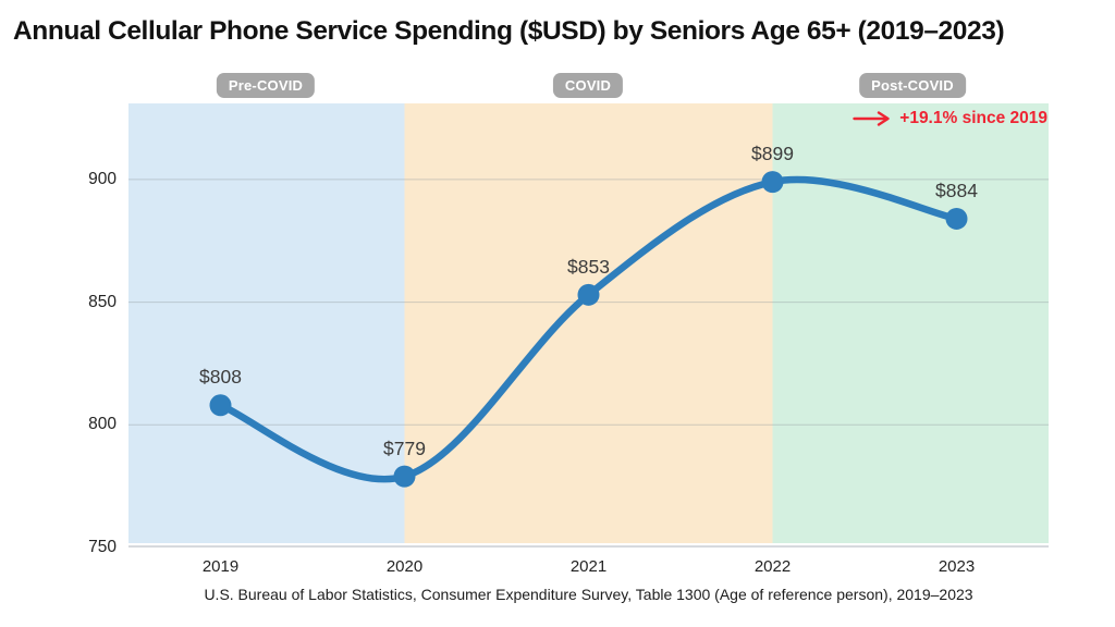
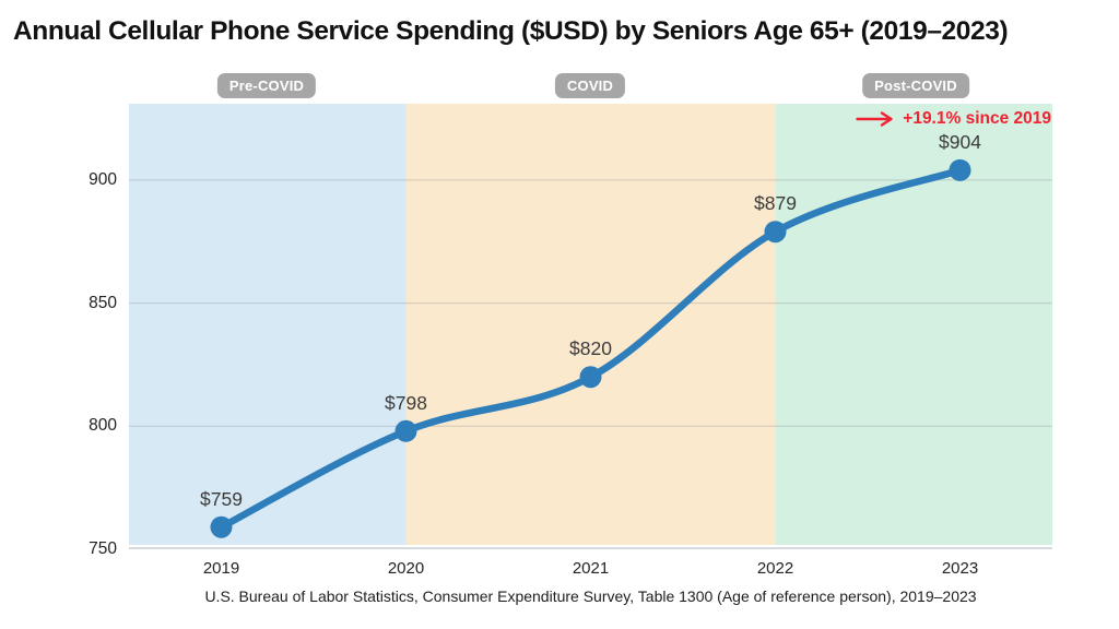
2019: $808 -> $759
2020: $779 -> $798
2021: $853 -> $820
2022: $899 -> $879
2023: $884 -> $904
